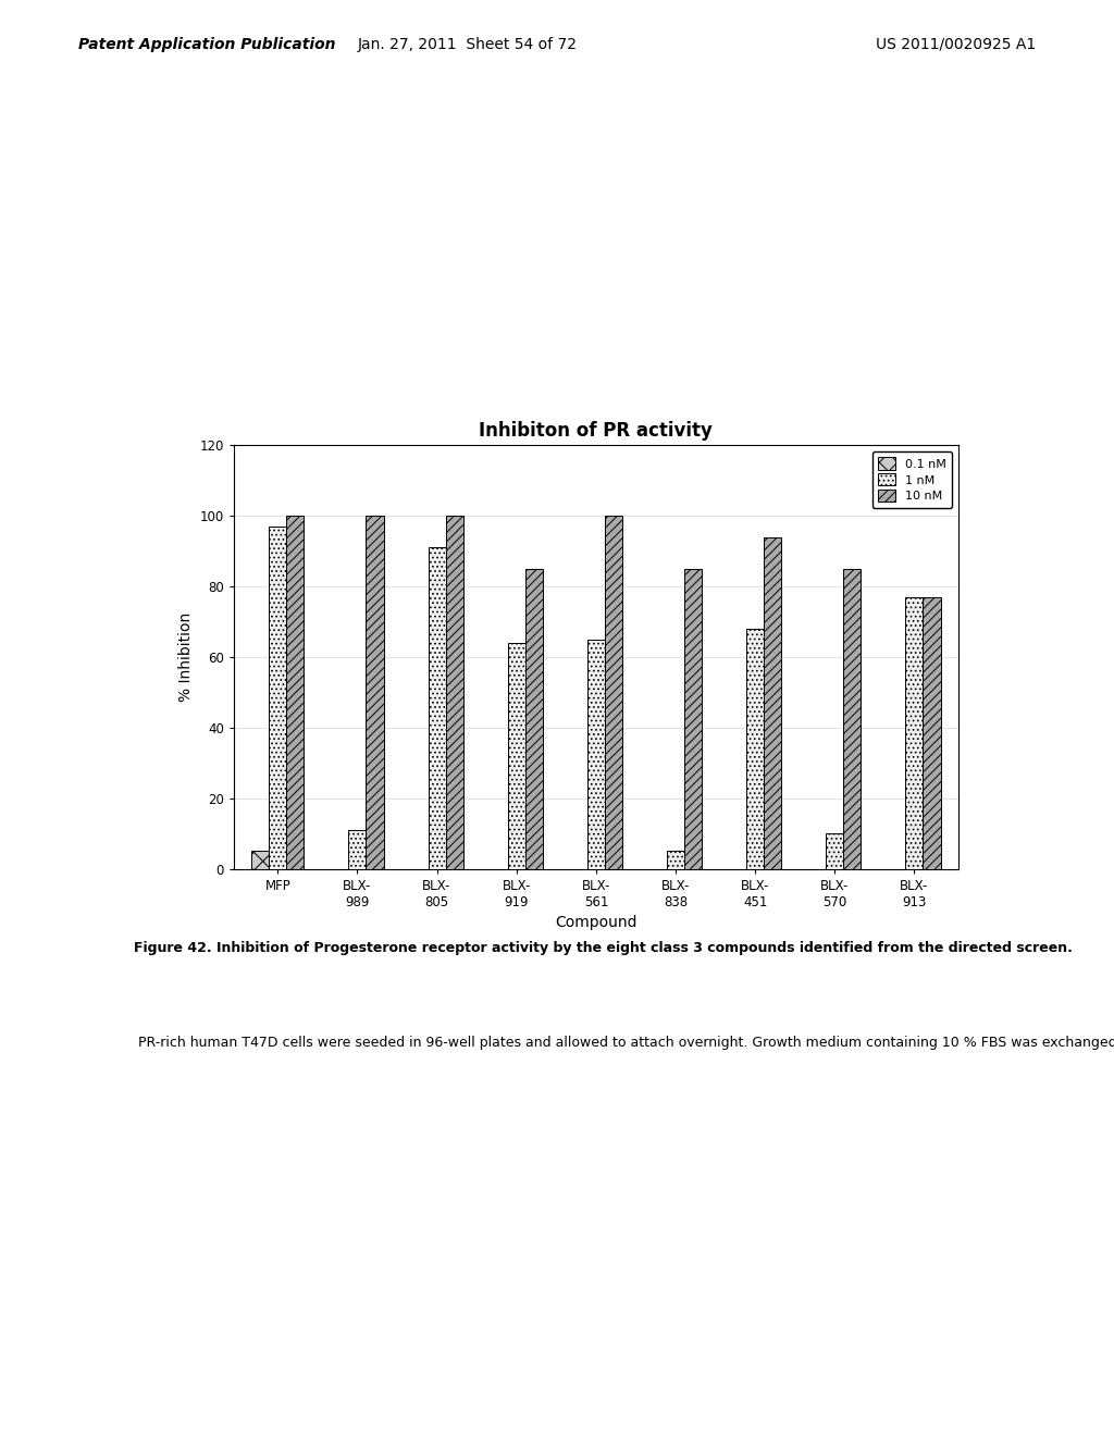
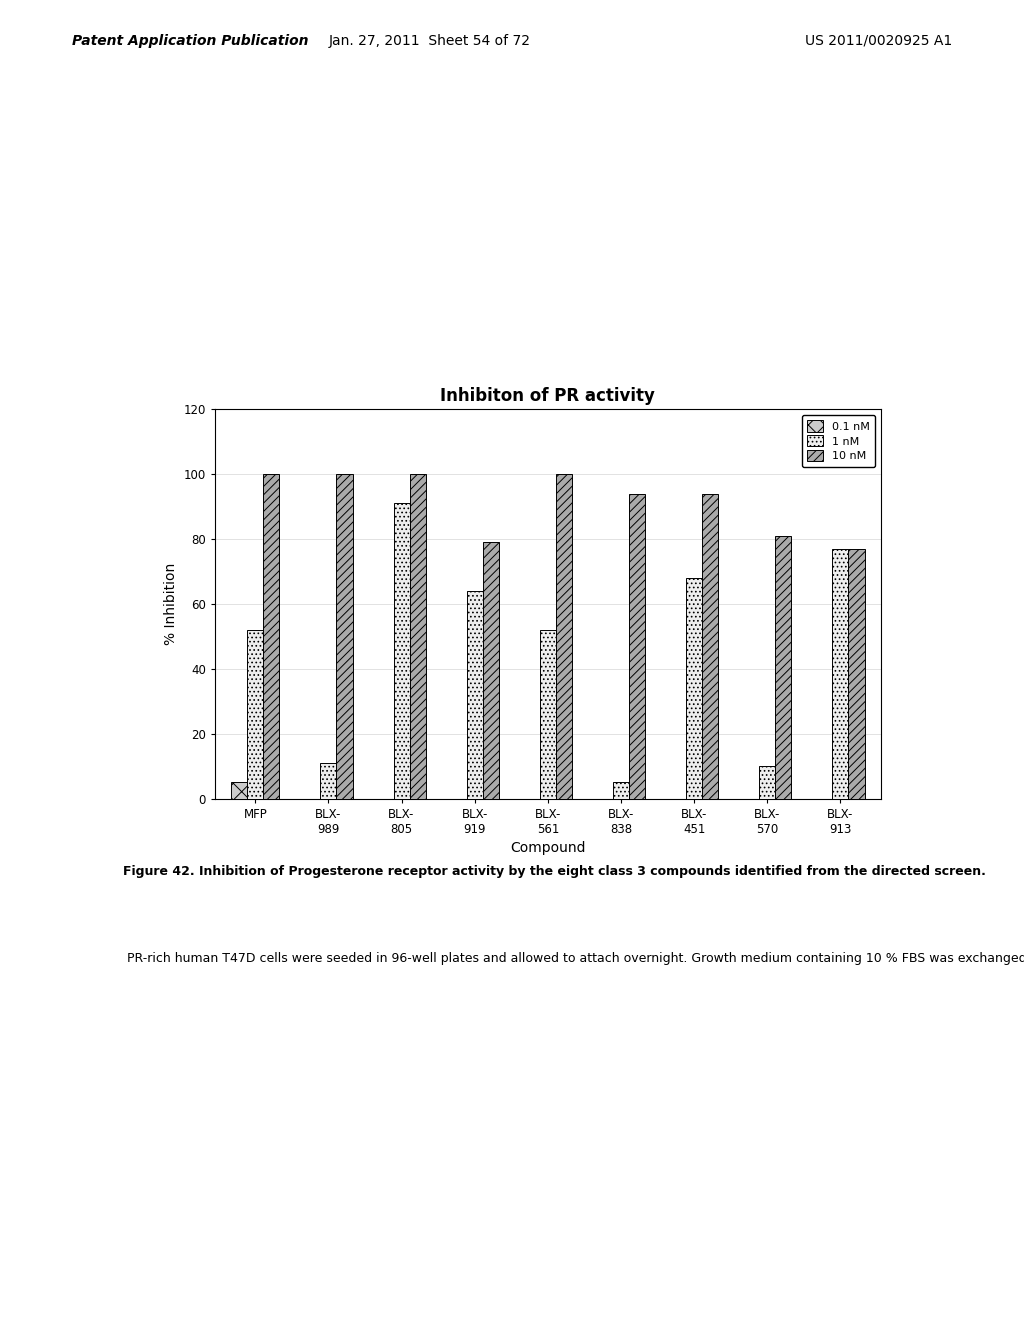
1 nM/MFP: 97 -> 52
10 nM/BLX- 919: 85 -> 79
1 nM/BLX- 561: 65 -> 52
10 nM/BLX- 838: 85 -> 94
10 nM/BLX- 570: 85 -> 81
